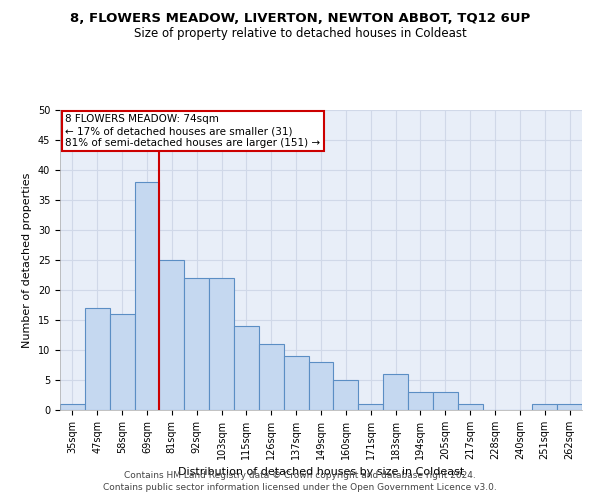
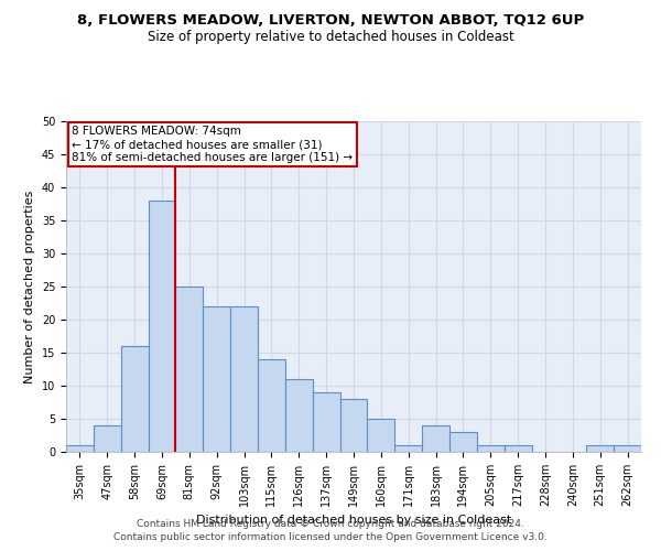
47sqm: 17 -> 4
183sqm: 6 -> 4
205sqm: 3 -> 1
